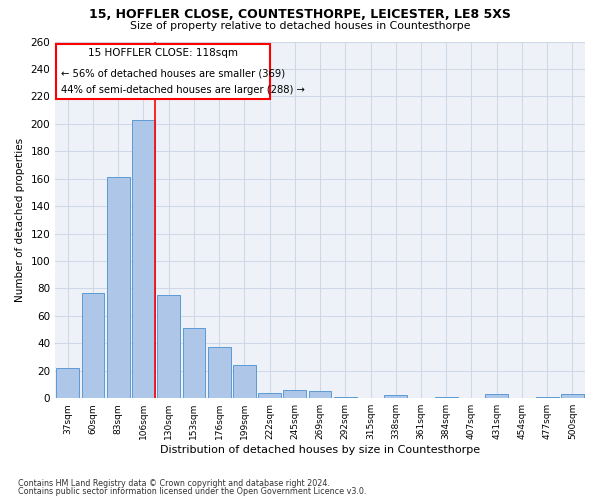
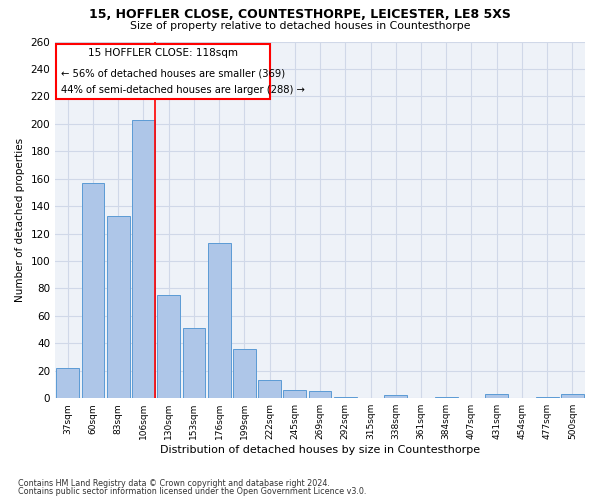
60sqm: 77 -> 157
83sqm: 161 -> 133
176sqm: 37 -> 113
199sqm: 24 -> 36
222sqm: 4 -> 13
